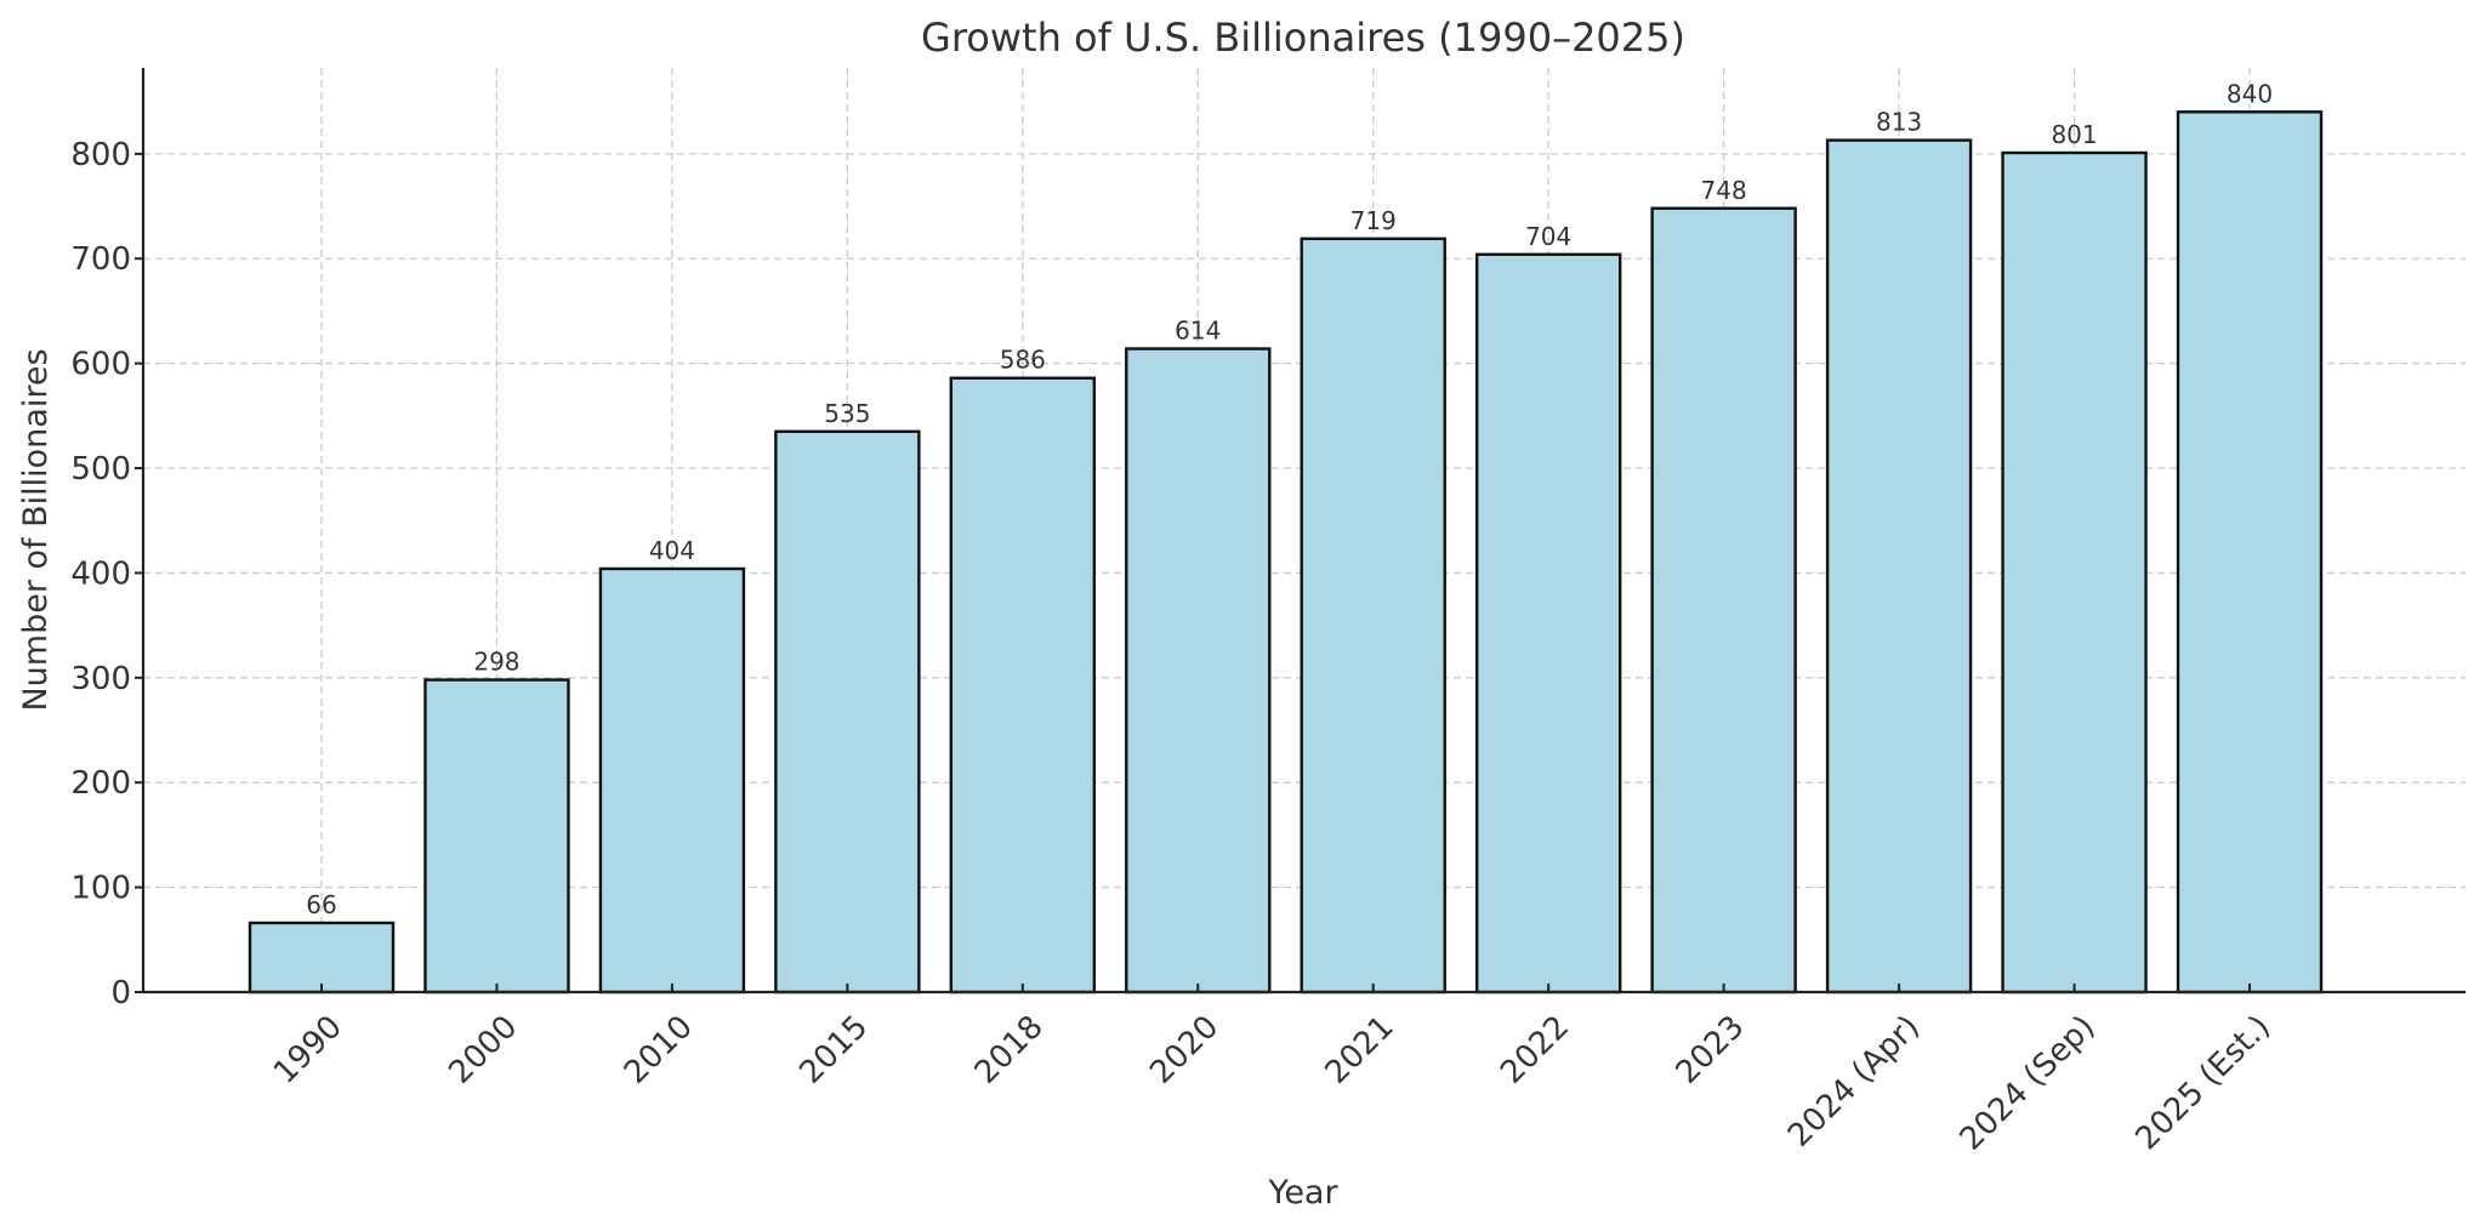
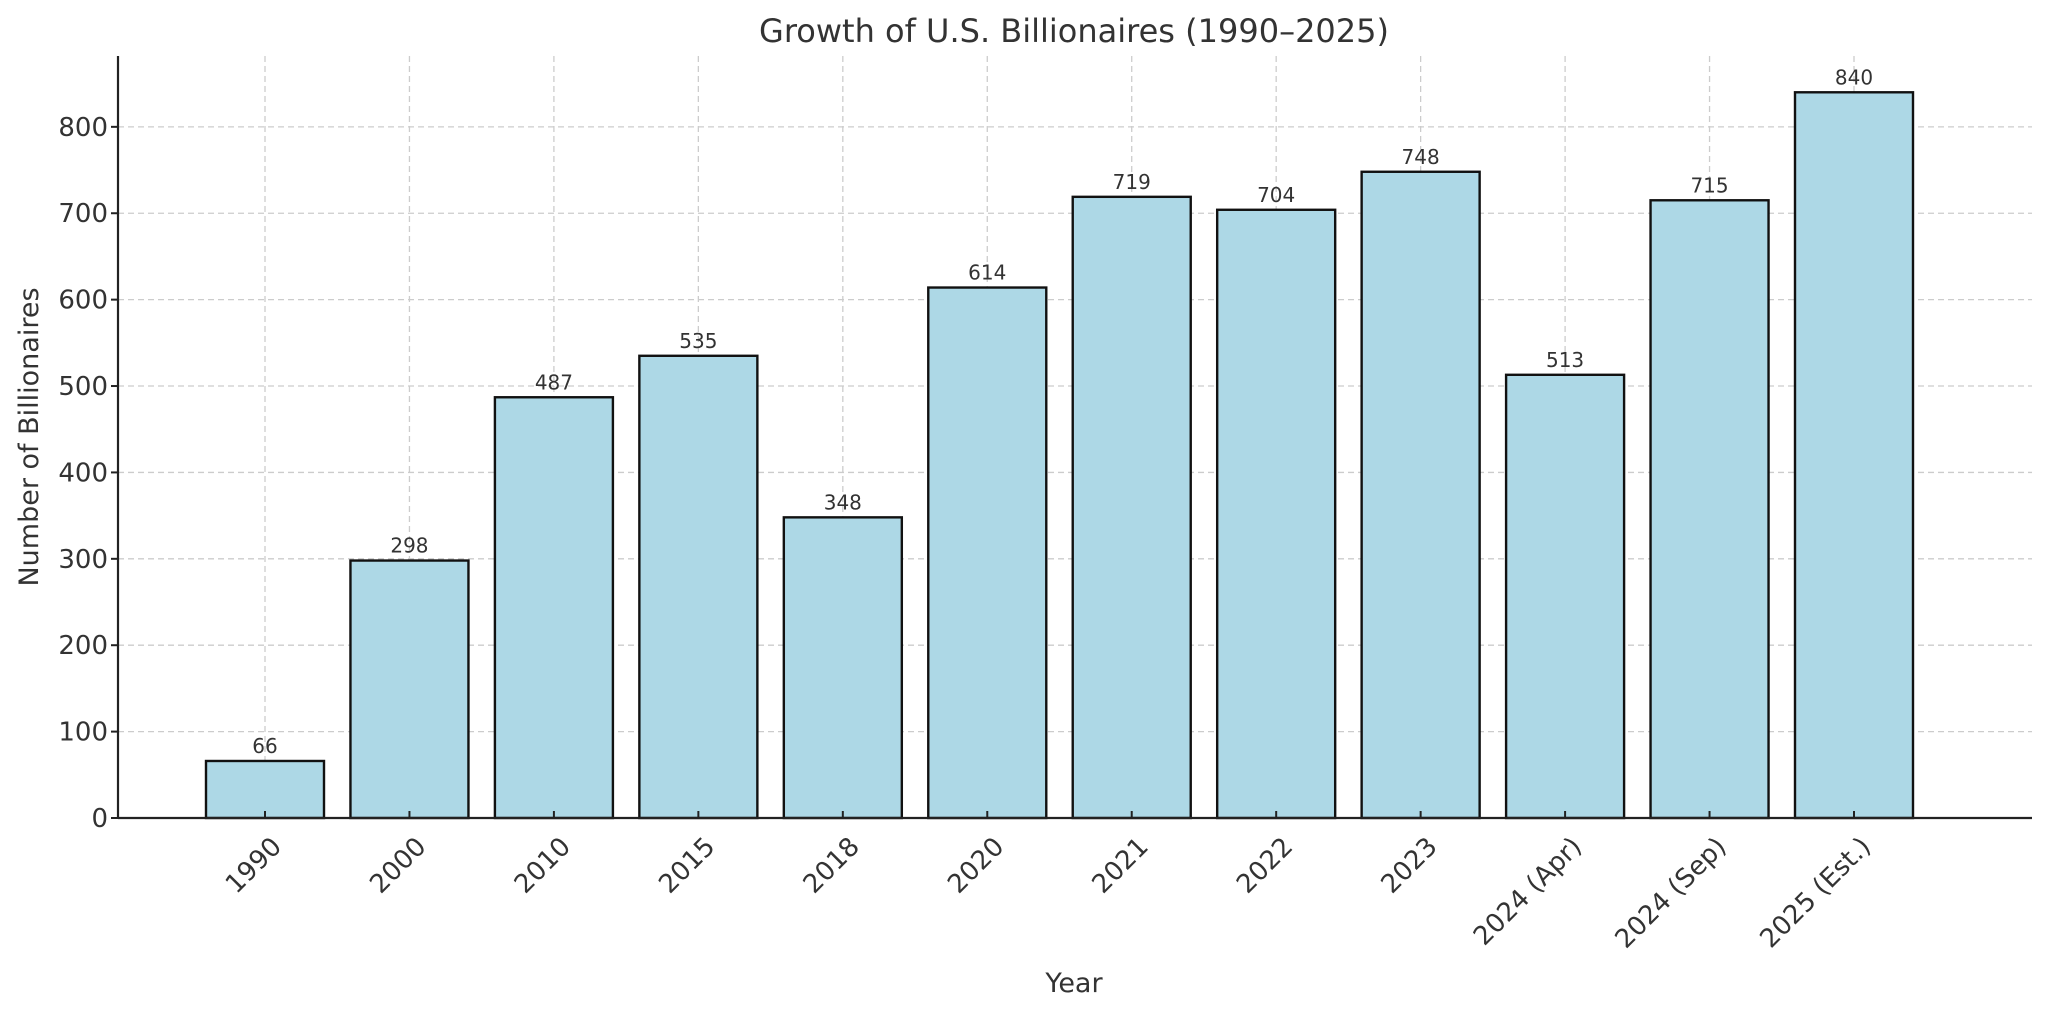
2010: 404 -> 487
2018: 586 -> 348
2024 (Apr): 813 -> 513
2024 (Sep): 801 -> 715
